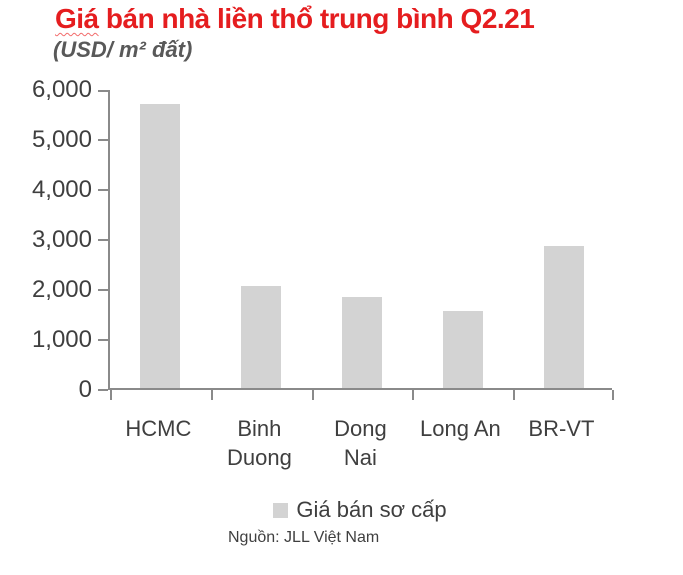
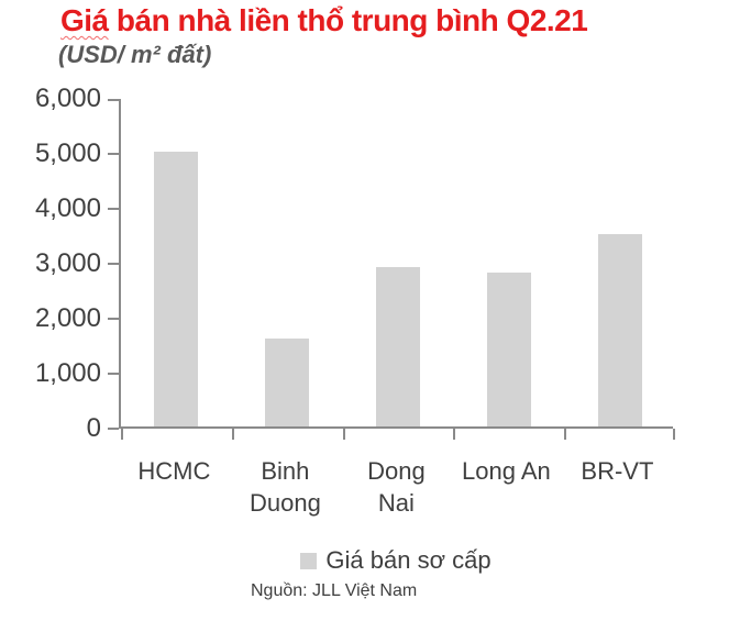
HCMC: 5700 -> 5000
Binh Duong: 2000 -> 1600
Dong Nai: 1800 -> 2900
Long An: 1500 -> 2800
BR-VT: 2800 -> 3500
